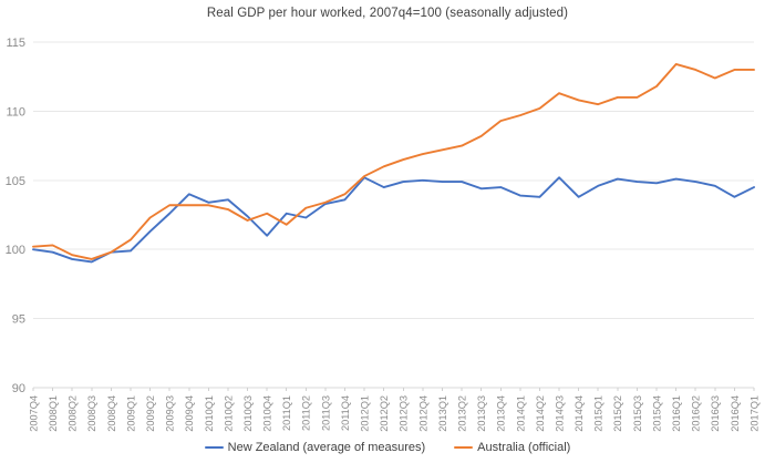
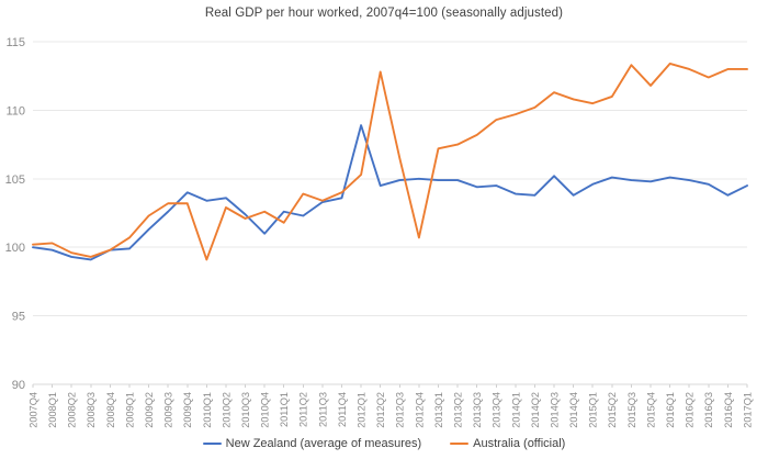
Australia (official)/2010Q1: 103.2 -> 99.1
Australia (official)/2011Q2: 103.0 -> 103.9
New Zealand (average of measures)/2012Q1: 105.2 -> 108.9
Australia (official)/2012Q2: 106.0 -> 112.8
Australia (official)/2012Q4: 106.9 -> 100.7
Australia (official)/2015Q3: 111.0 -> 113.3
